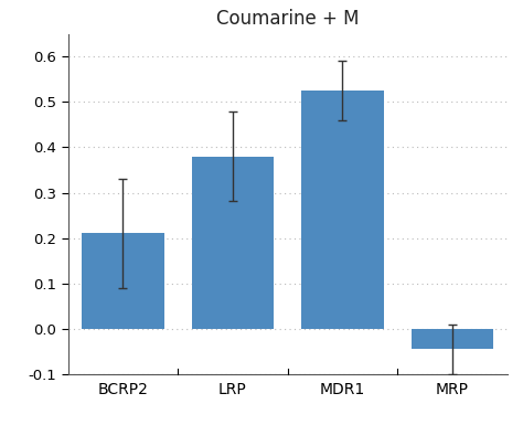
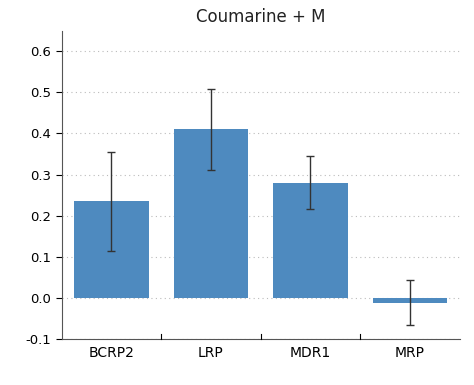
BCRP2: 0.210 -> 0.235
LRP: 0.380 -> 0.410
MDR1: 0.525 -> 0.280
MRP: -0.045 -> -0.012
